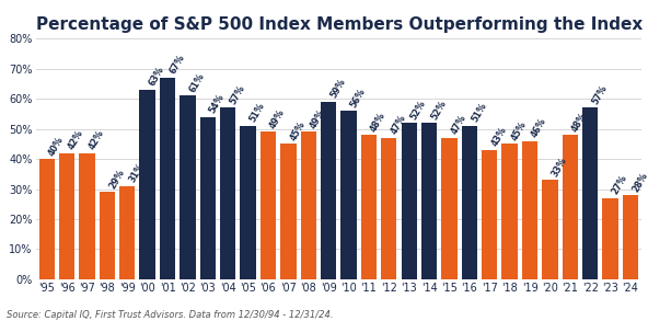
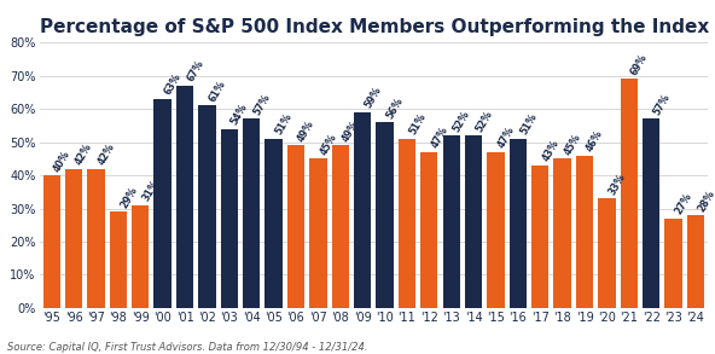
'11: 48% -> 51%
'21: 48% -> 69%
